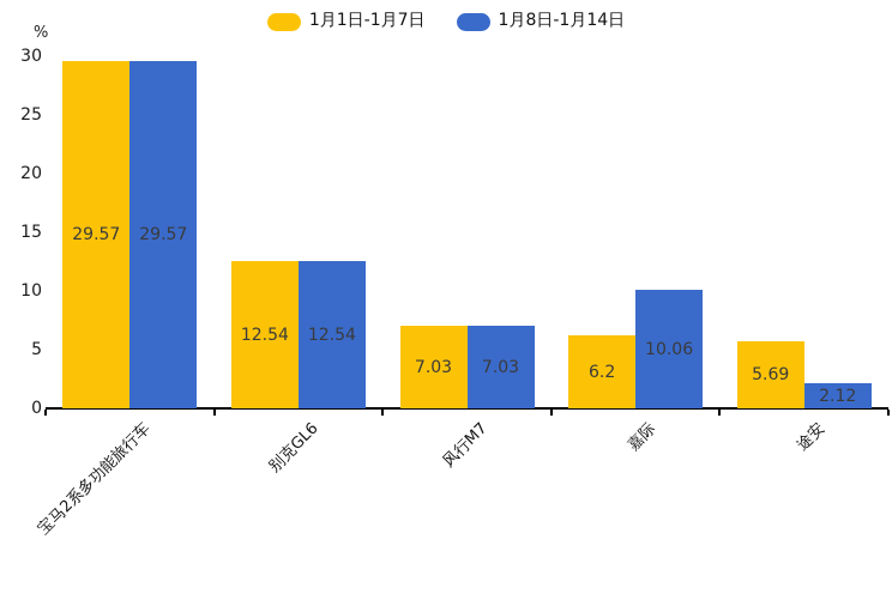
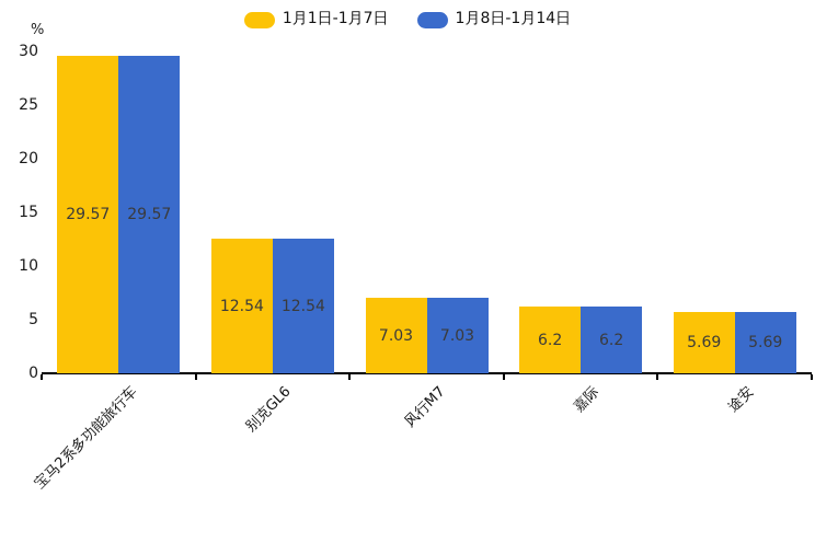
1月8日-1月14日/嘉际: 10.06 -> 6.2
1月8日-1月14日/途安: 2.12 -> 5.69
